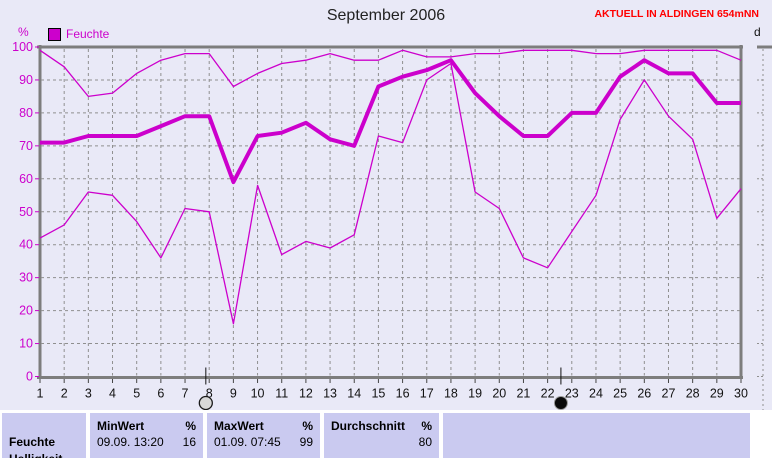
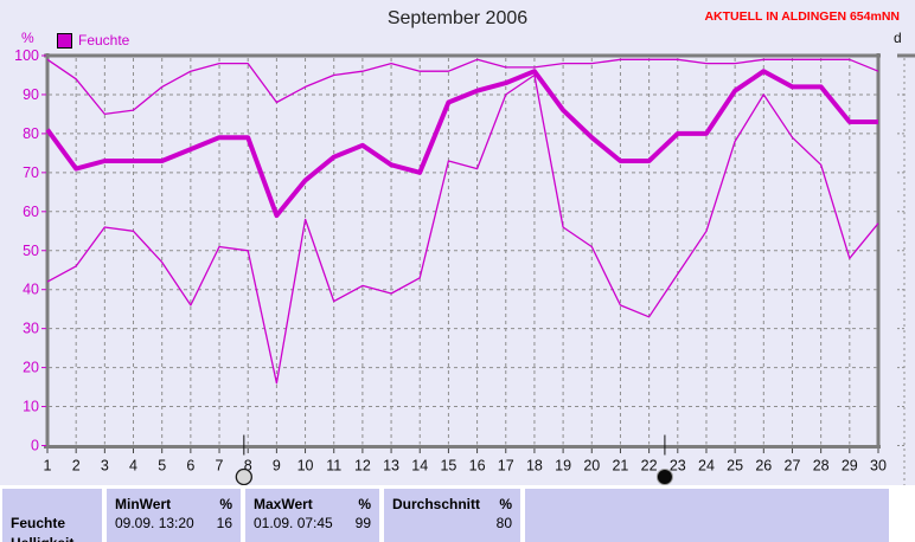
Durchschnitt/1: 71 -> 81
Durchschnitt/10: 73 -> 68
